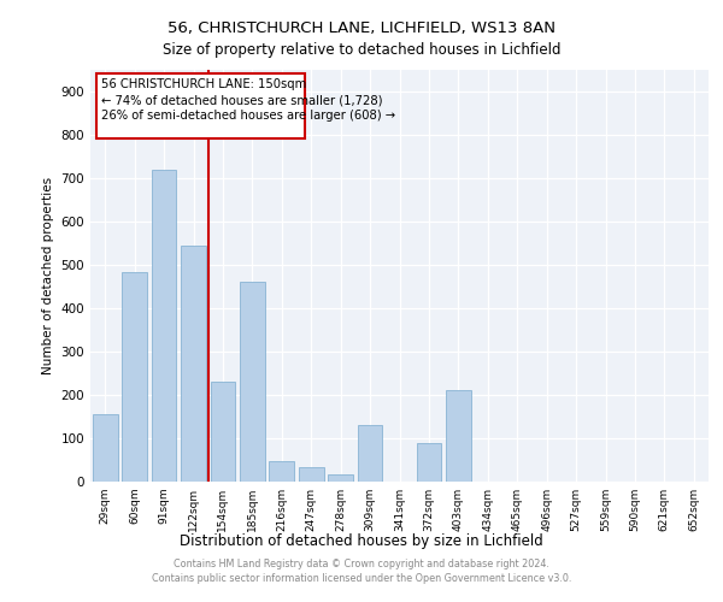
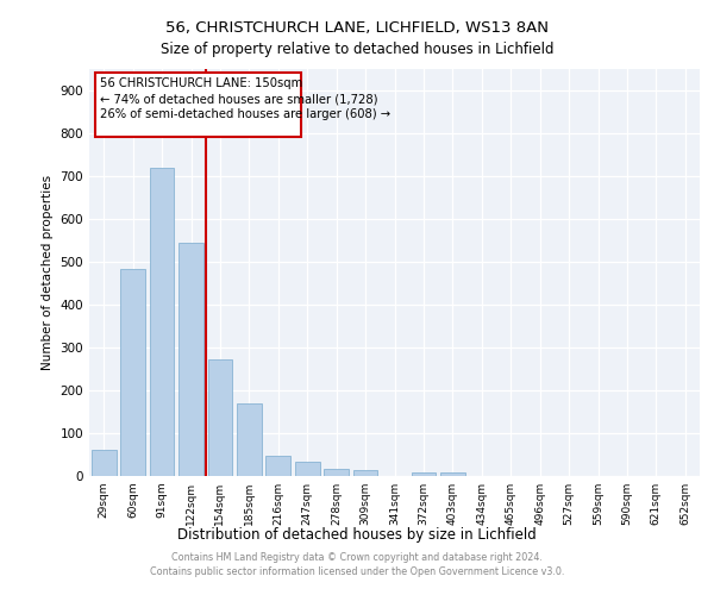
29sqm: 155 -> 60
154sqm: 230 -> 271
185sqm: 460 -> 170
309sqm: 130 -> 15
372sqm: 90 -> 8
403sqm: 210 -> 8
